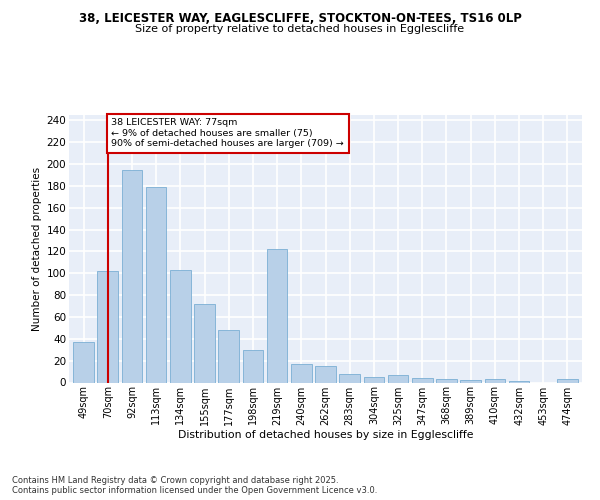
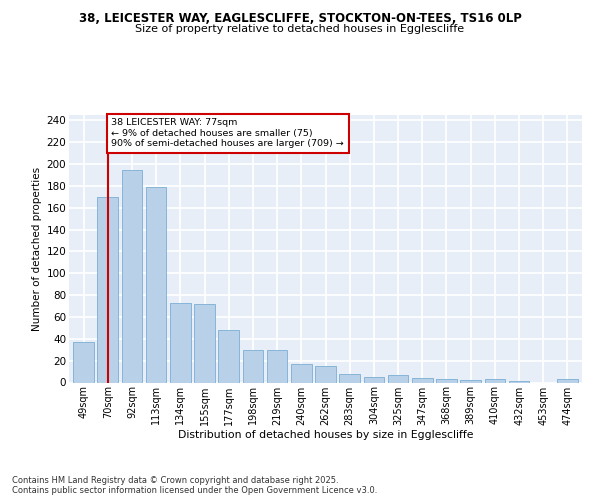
70sqm: 102 -> 170
134sqm: 103 -> 73
219sqm: 122 -> 30
